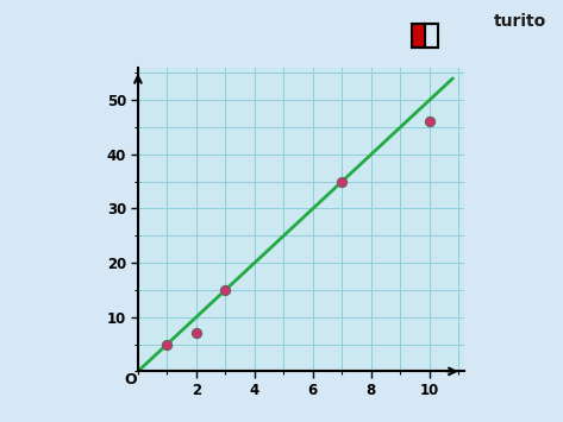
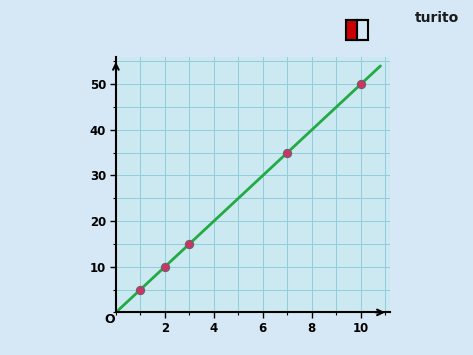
2: 7 -> 10
10: 46 -> 50
